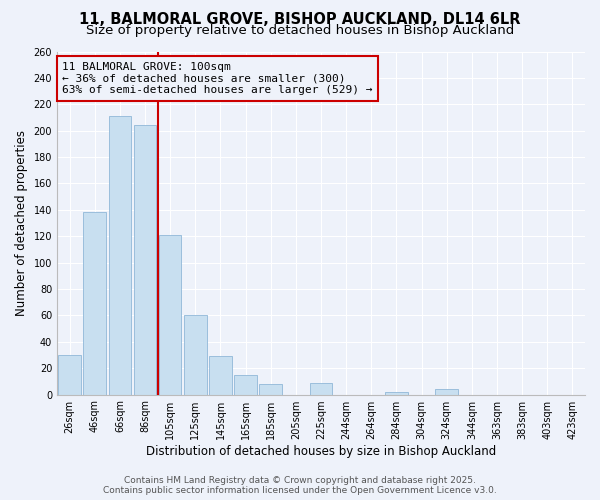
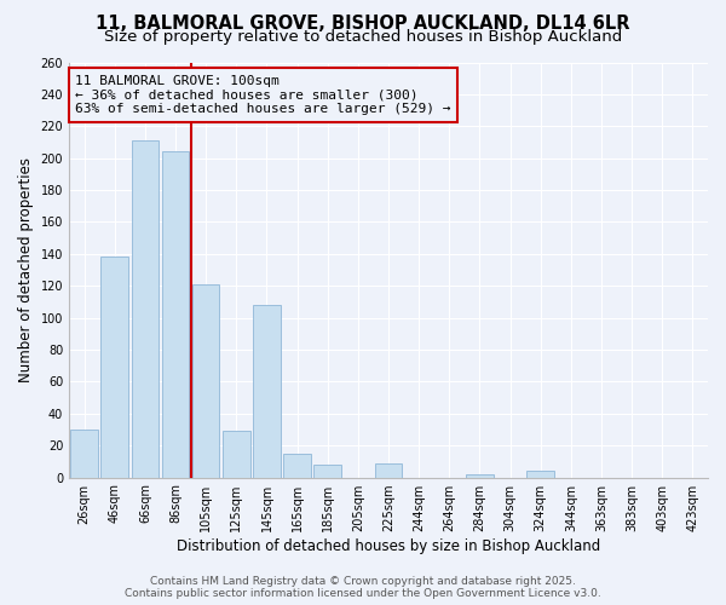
125sqm: 60 -> 29
145sqm: 29 -> 108
